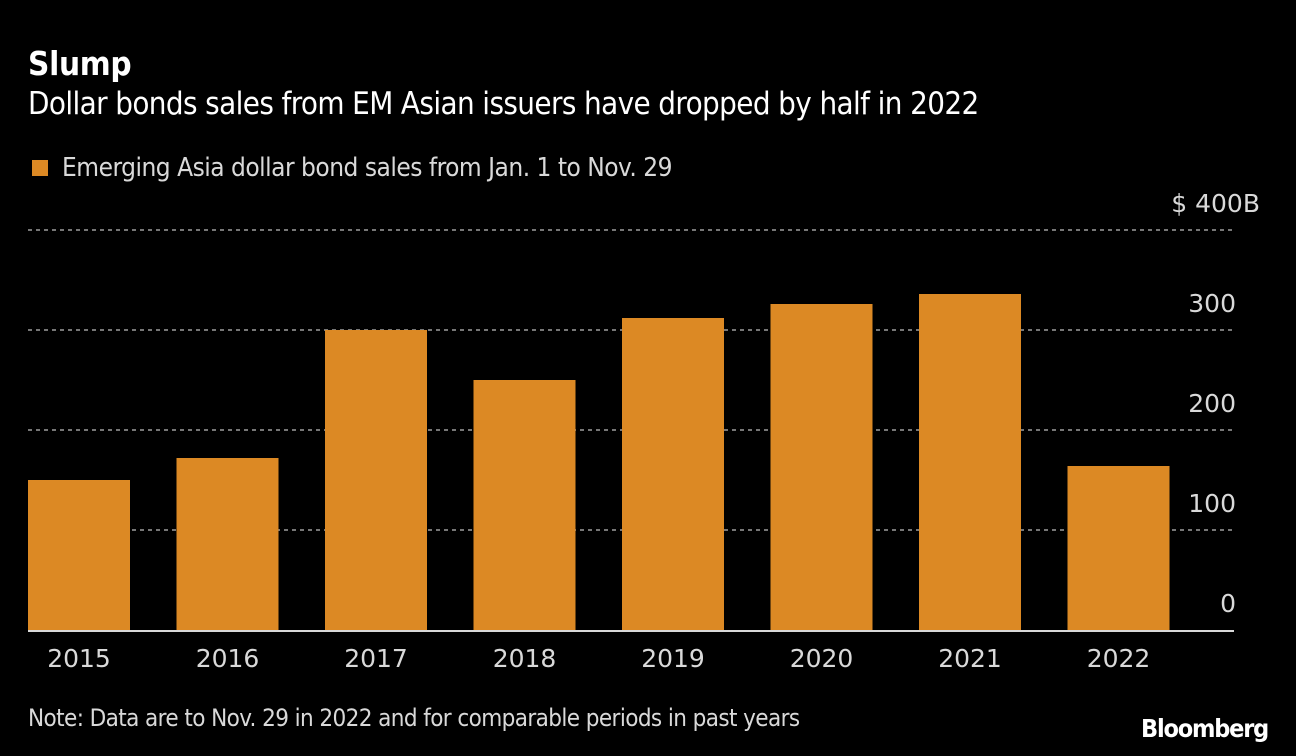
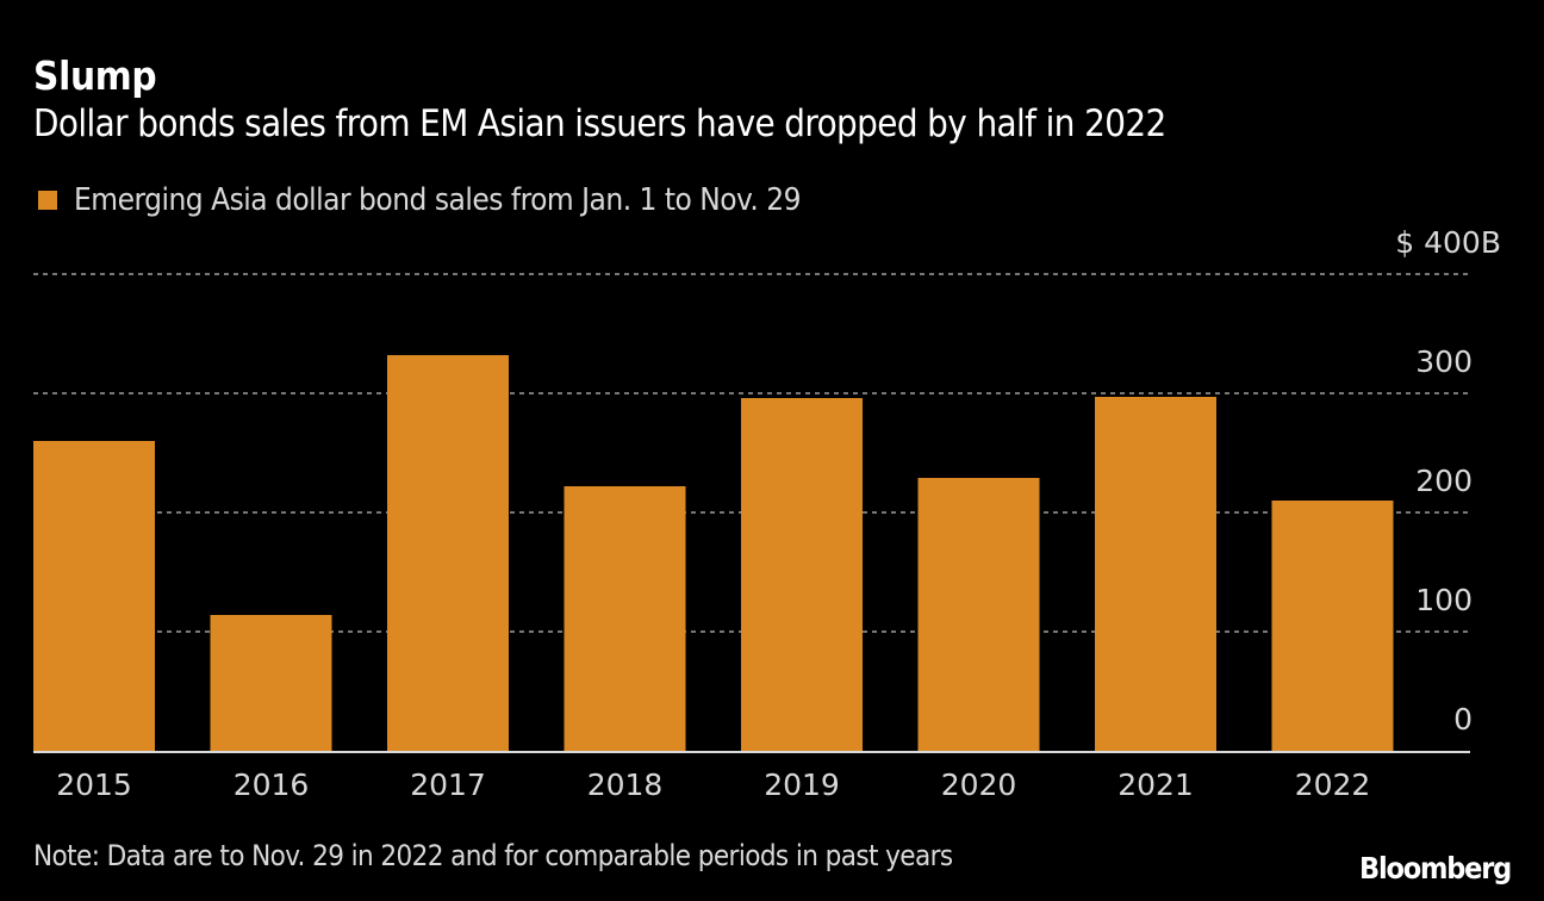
2015: 150 -> 260
2016: 172 -> 114
2017: 300 -> 332
2018: 250 -> 222
2019: 312 -> 296
2020: 326 -> 229
2021: 336 -> 297
2022: 164 -> 210
